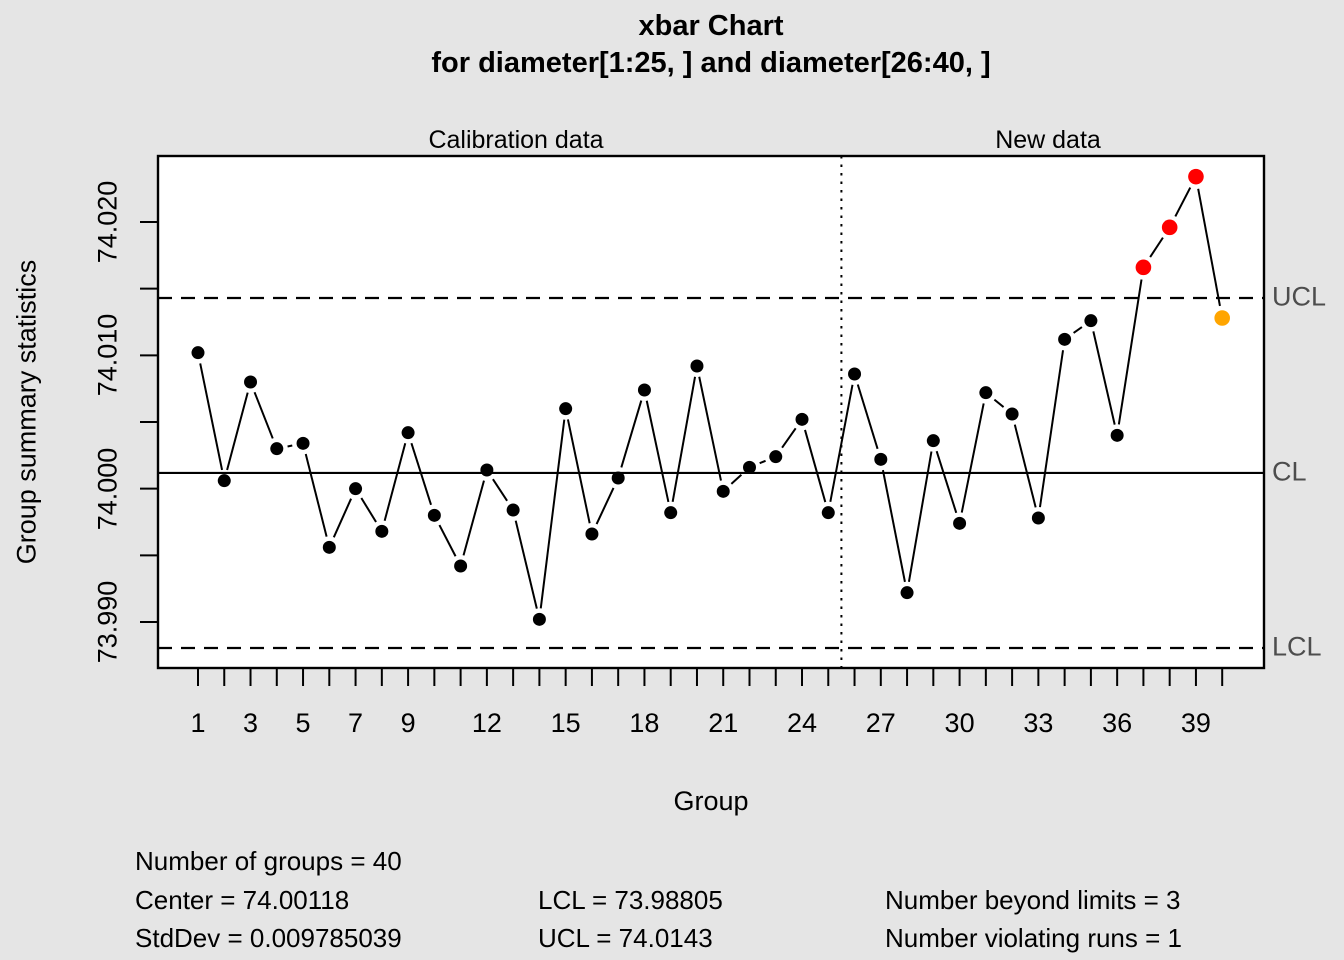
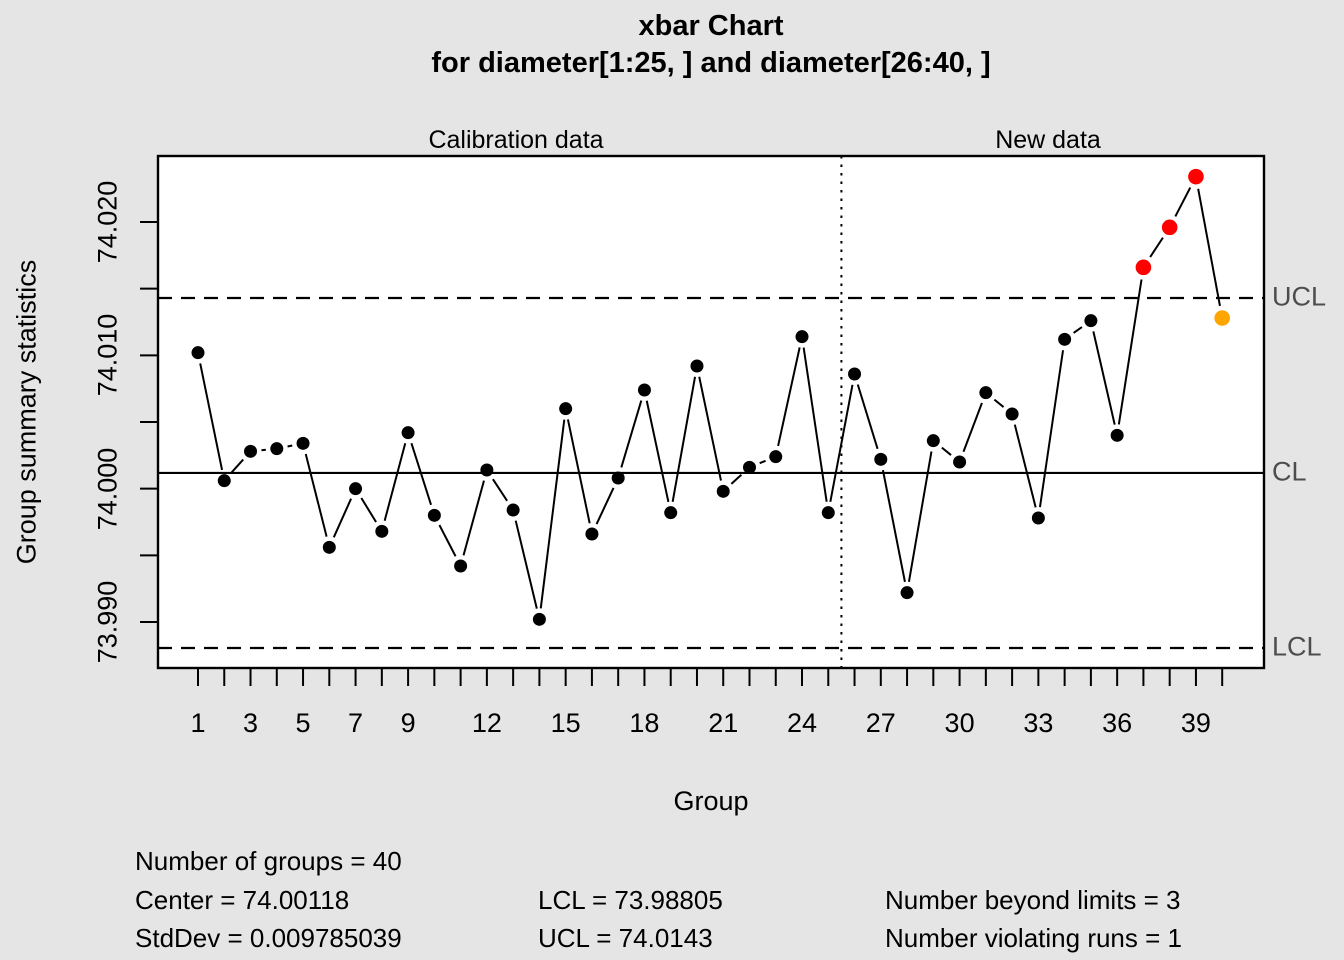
3: 74.0080 -> 74.0028
24: 74.0052 -> 74.0114
30: 73.9974 -> 74.0020
